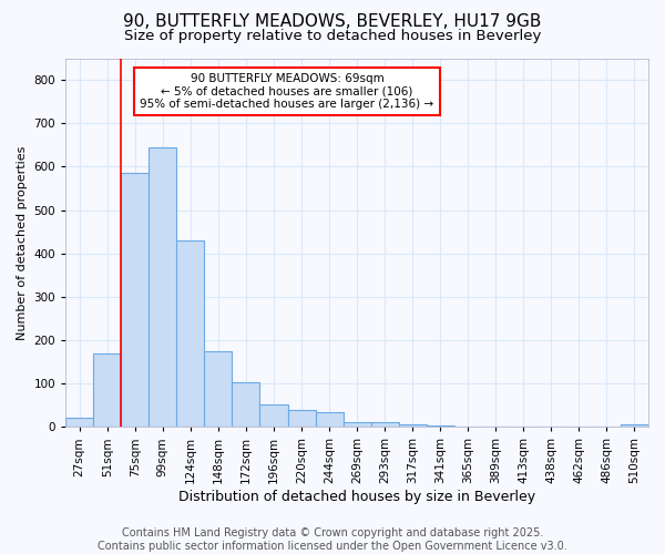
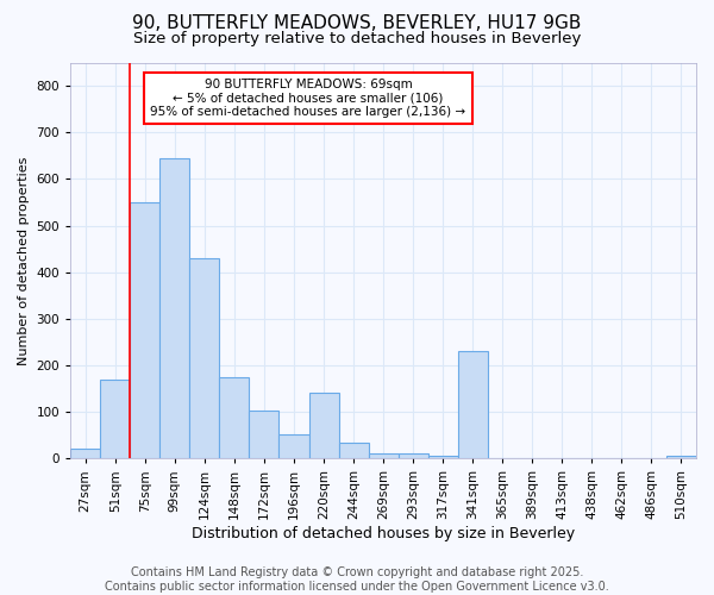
75sqm: 585 -> 550
220sqm: 40 -> 140
341sqm: 3 -> 230
